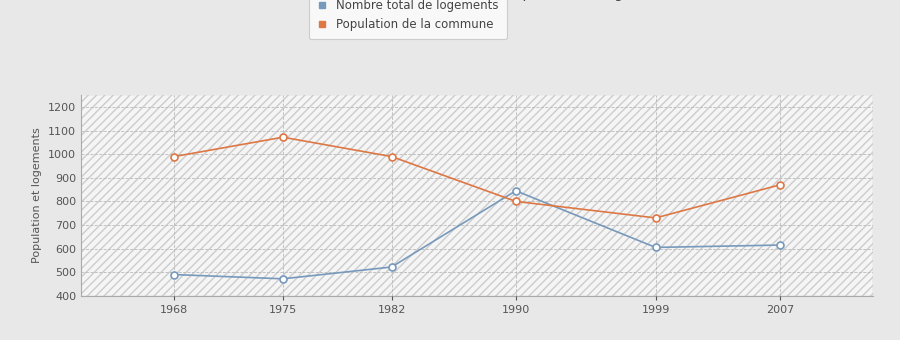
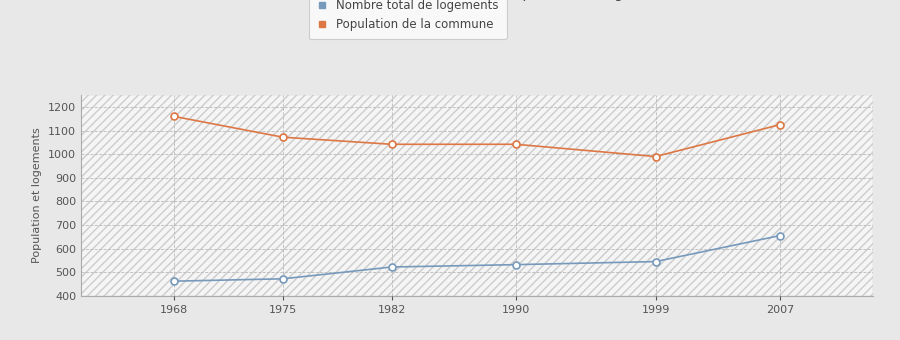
Nombre total de logements/1968: 490 -> 462
Population de la commune/1968: 990 -> 1160
Population de la commune/1982: 990 -> 1042
Nombre total de logements/1990: 845 -> 532
Population de la commune/1990: 800 -> 1042
Nombre total de logements/1999: 605 -> 545
Population de la commune/1999: 730 -> 990
Nombre total de logements/2007: 615 -> 655
Population de la commune/2007: 870 -> 1125
